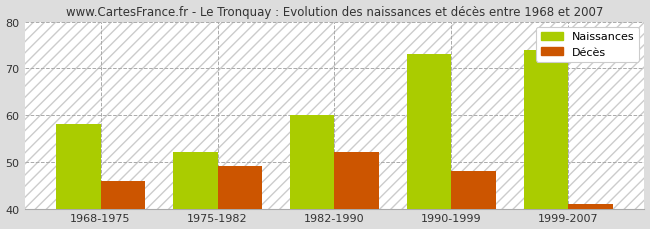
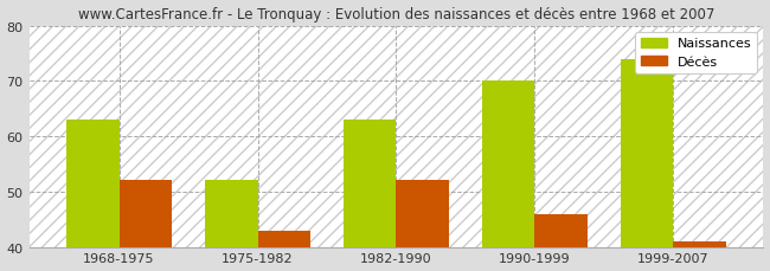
Naissances/1968-1975: 58 -> 63
Décès/1968-1975: 46 -> 52
Décès/1975-1982: 49 -> 43
Naissances/1982-1990: 60 -> 63
Naissances/1990-1999: 73 -> 70
Décès/1990-1999: 48 -> 46
